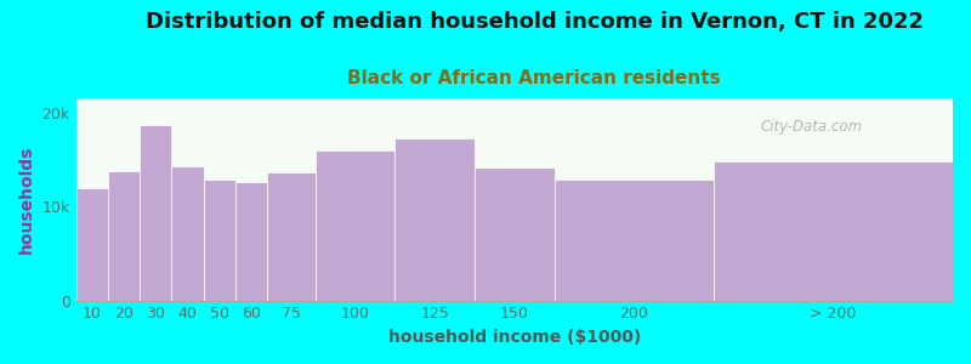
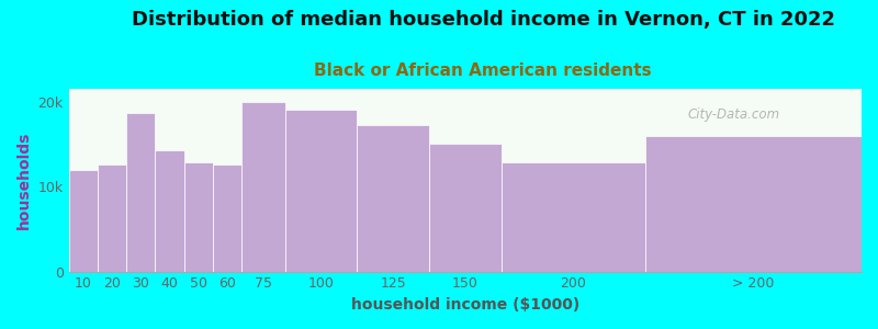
20: 13.8k -> 12.6k
75: 13.6k -> 20.0k
100: 16.0k -> 19.0k
150: 14.2k -> 15.0k
> 200: 14.8k -> 16.0k
